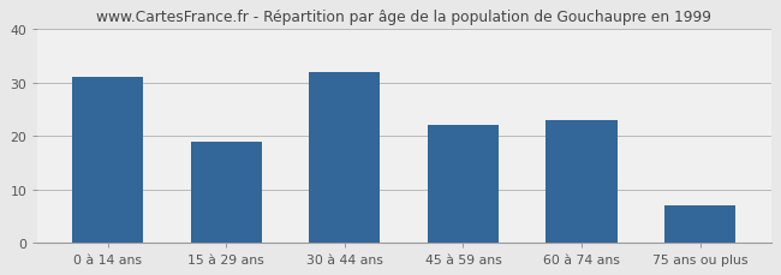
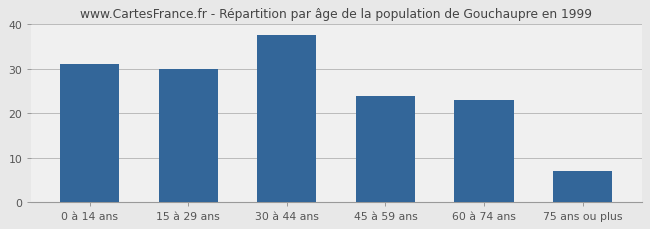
15 à 29 ans: 19.0 -> 30.0
30 à 44 ans: 32.0 -> 37.5
45 à 59 ans: 22.0 -> 24.0
